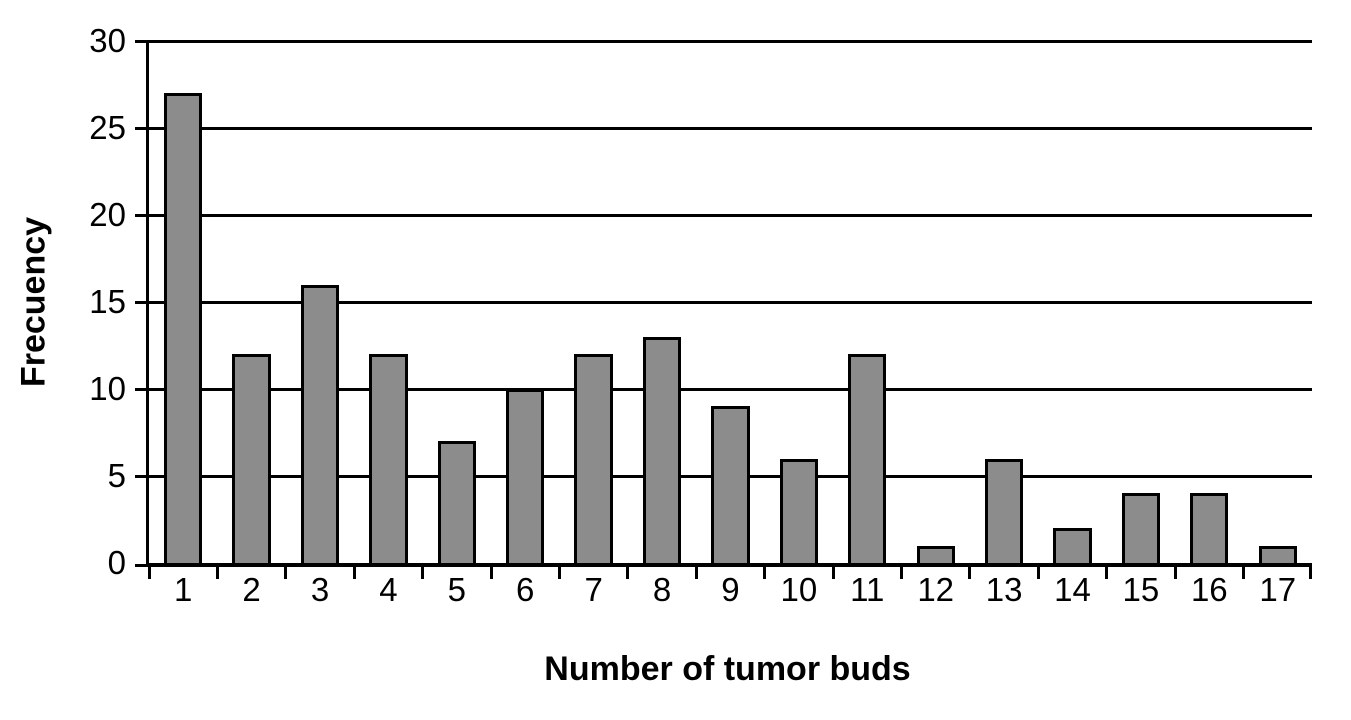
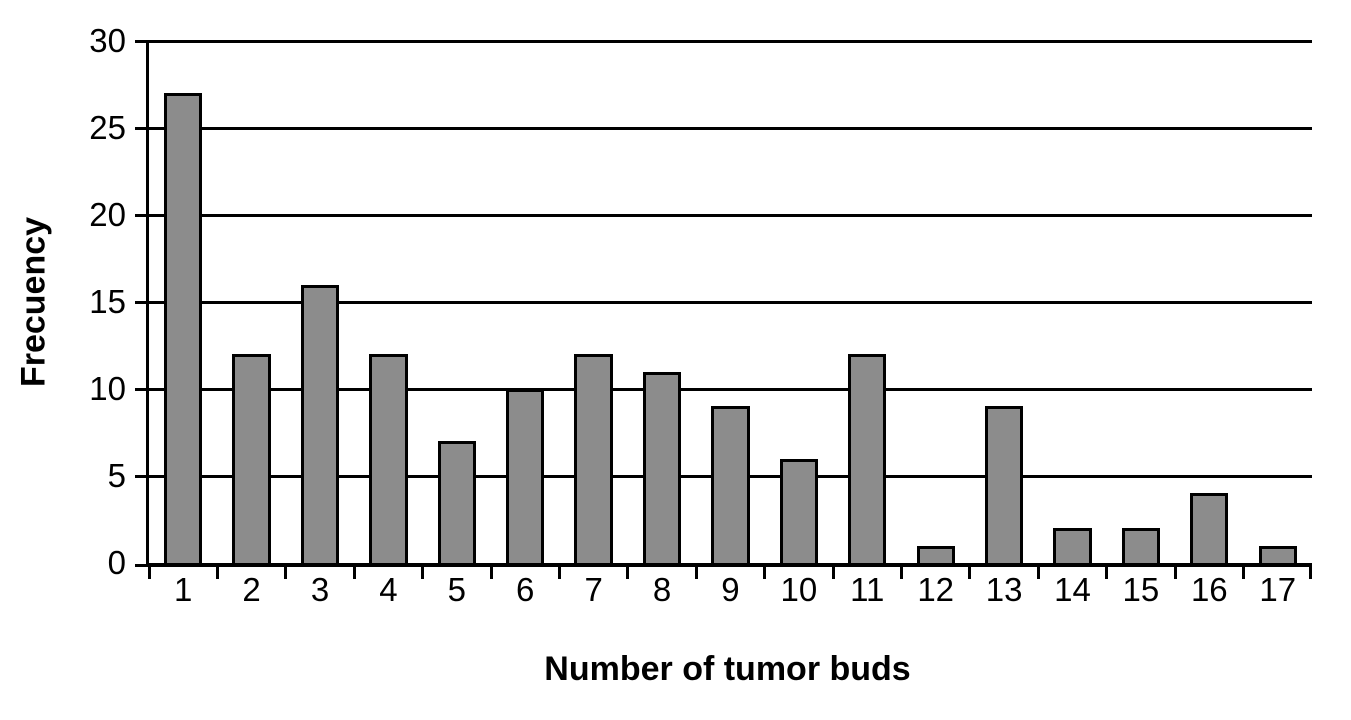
8: 13 -> 11
13: 6 -> 9
15: 4 -> 2
